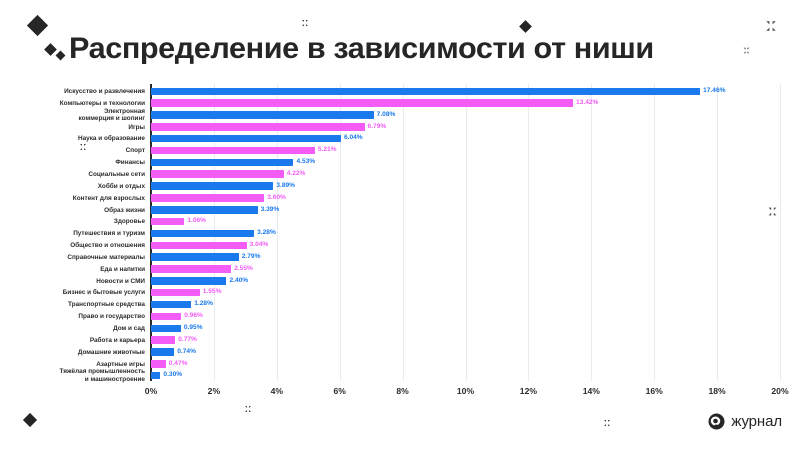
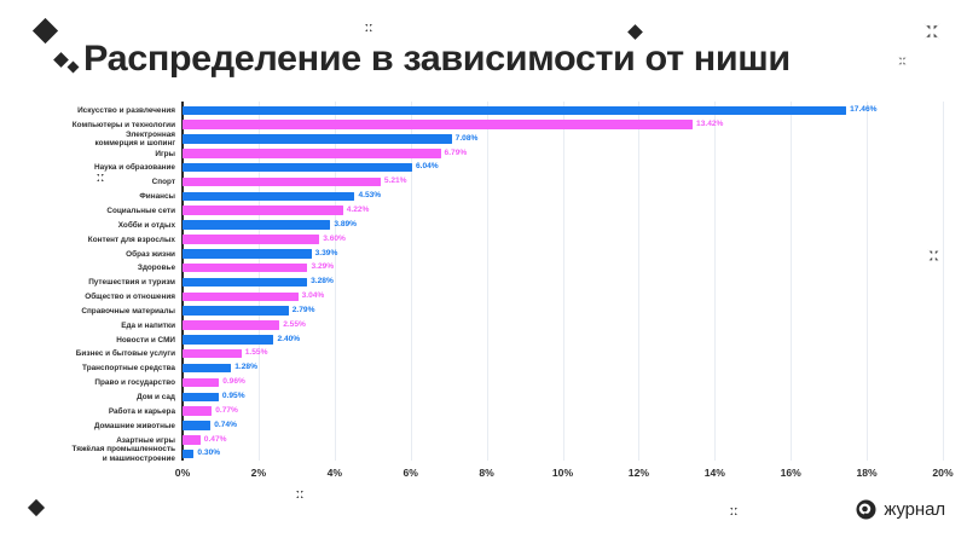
Здоровье: 1.06% -> 3.29%
